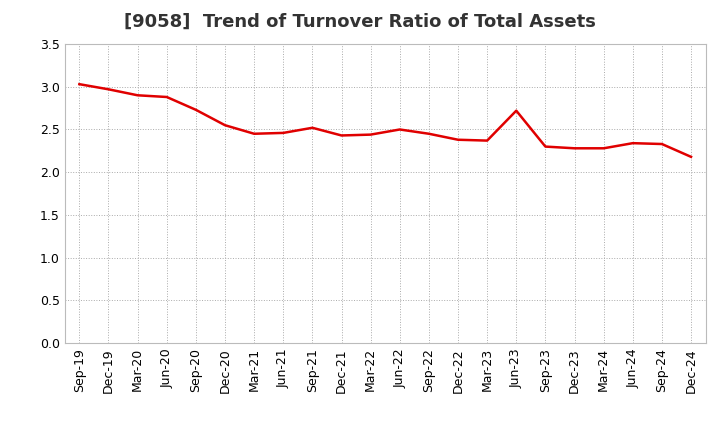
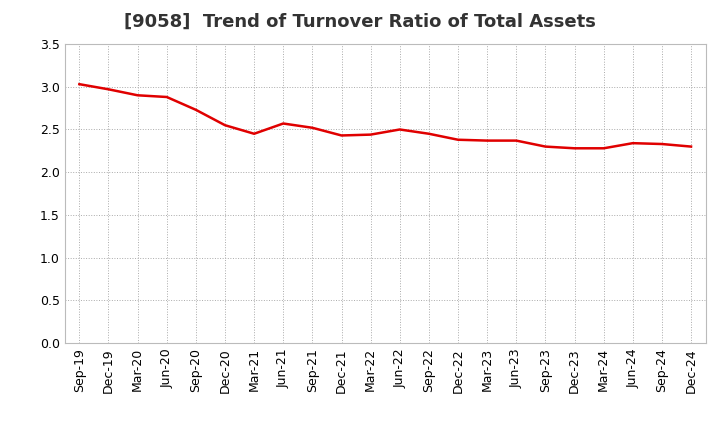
Jun-21: 2.46 -> 2.57
Jun-23: 2.72 -> 2.37
Dec-24: 2.18 -> 2.30
